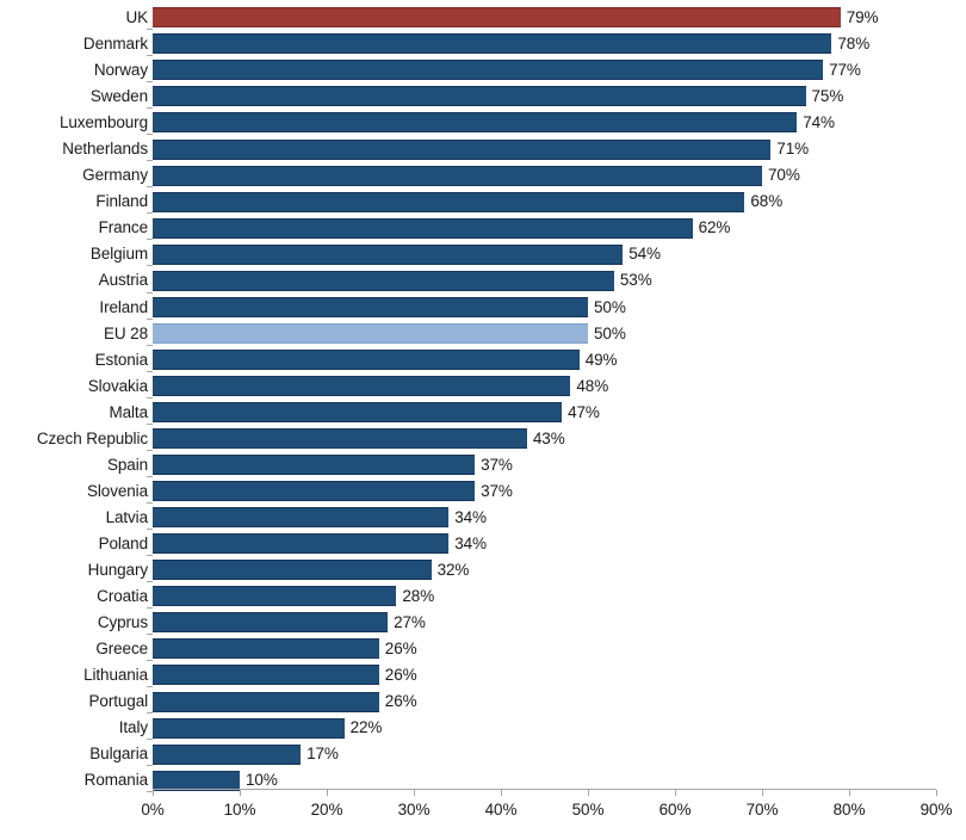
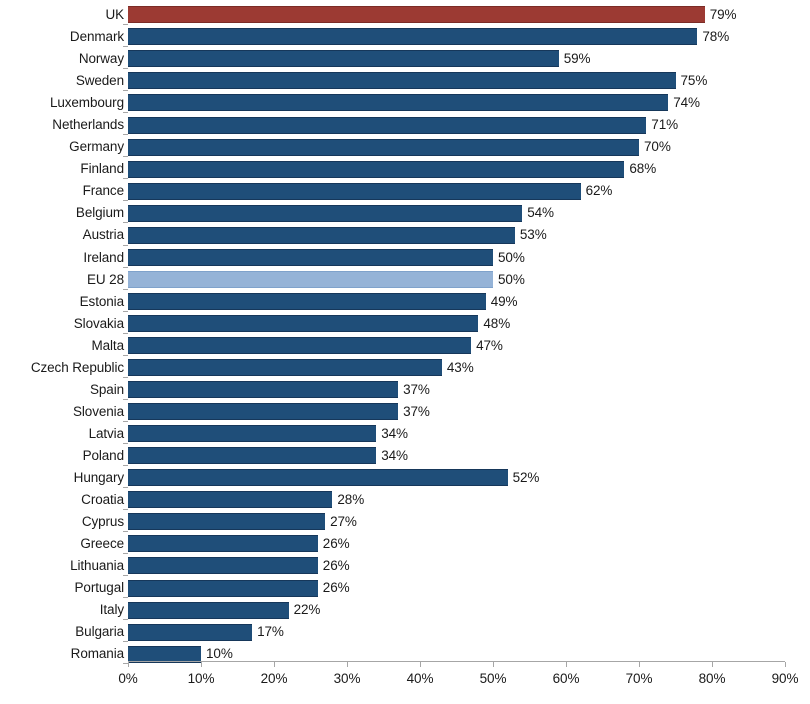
Norway: 77% -> 59%
Hungary: 32% -> 52%
